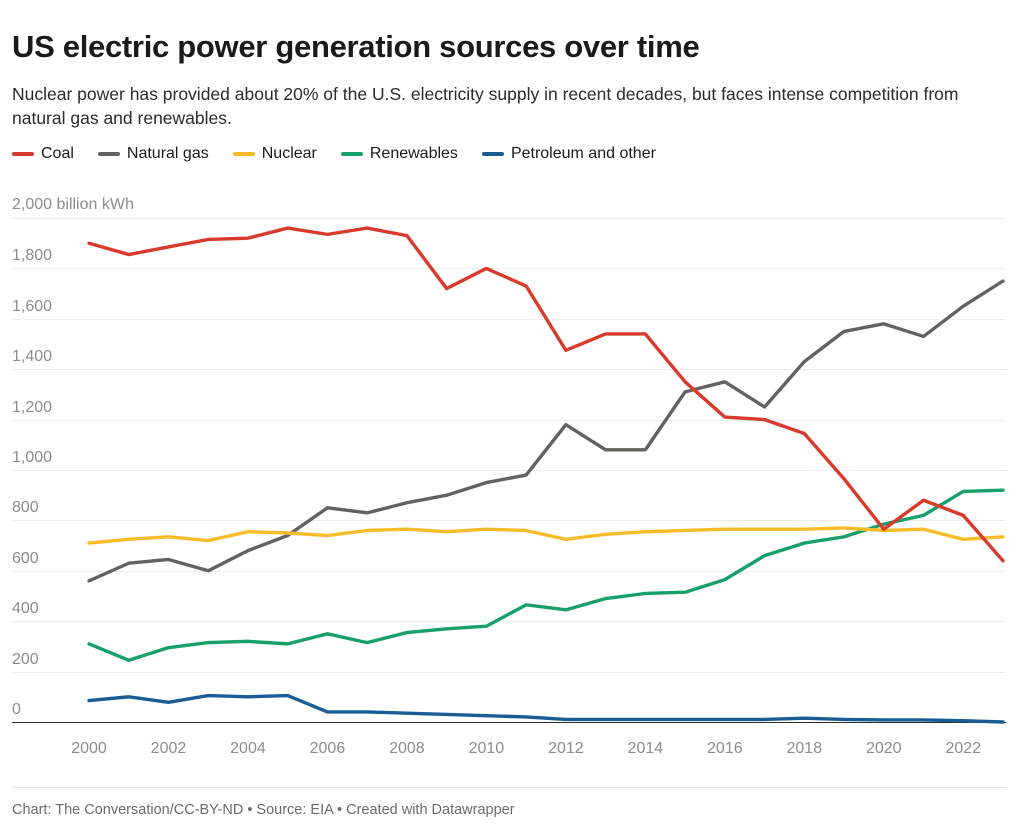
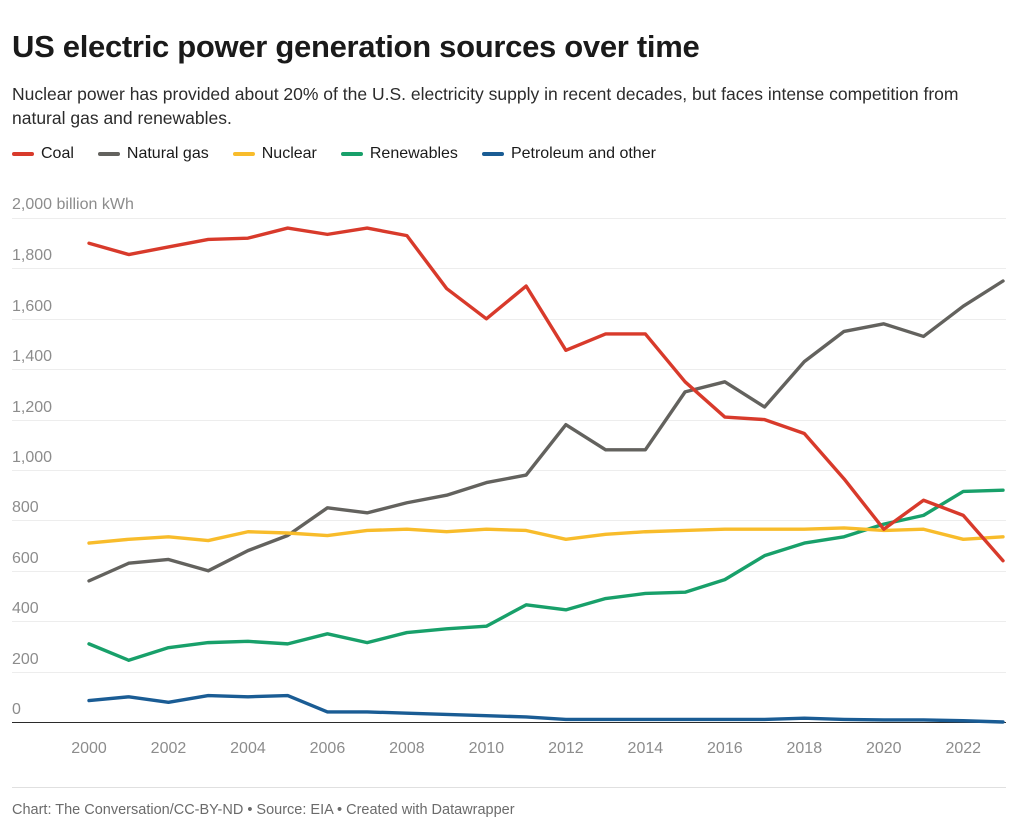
Coal/2010: 1800 -> 1600
